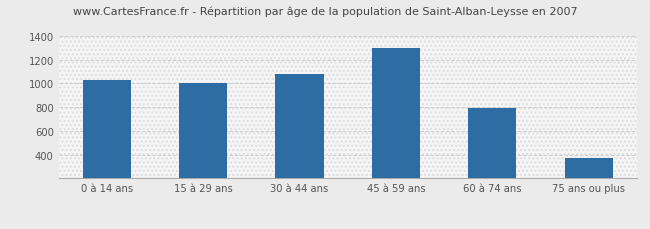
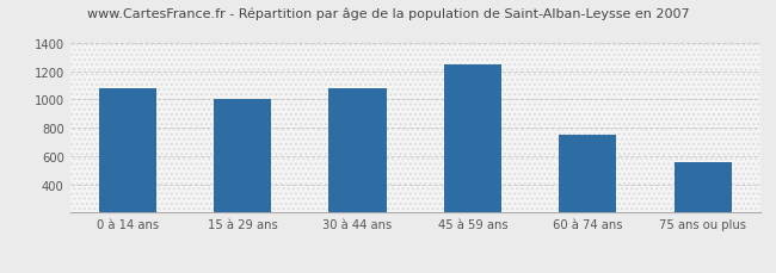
0 à 14 ans: 1030 -> 1080
45 à 59 ans: 1300 -> 1250
60 à 74 ans: 800 -> 750
75 ans ou plus: 380 -> 560
